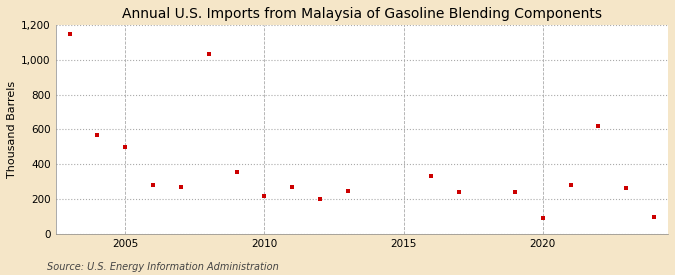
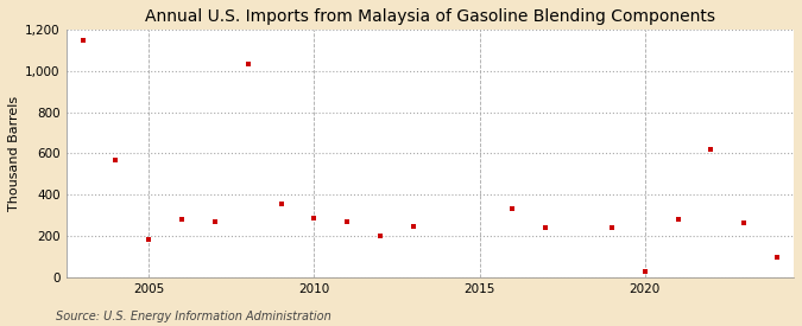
2005: 500 -> 180
2010: 220 -> 280
2020: 90 -> 30
